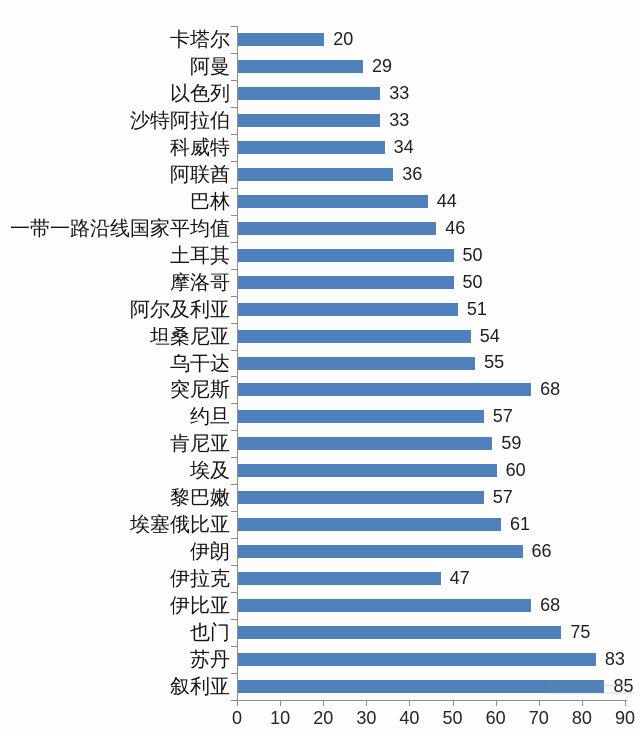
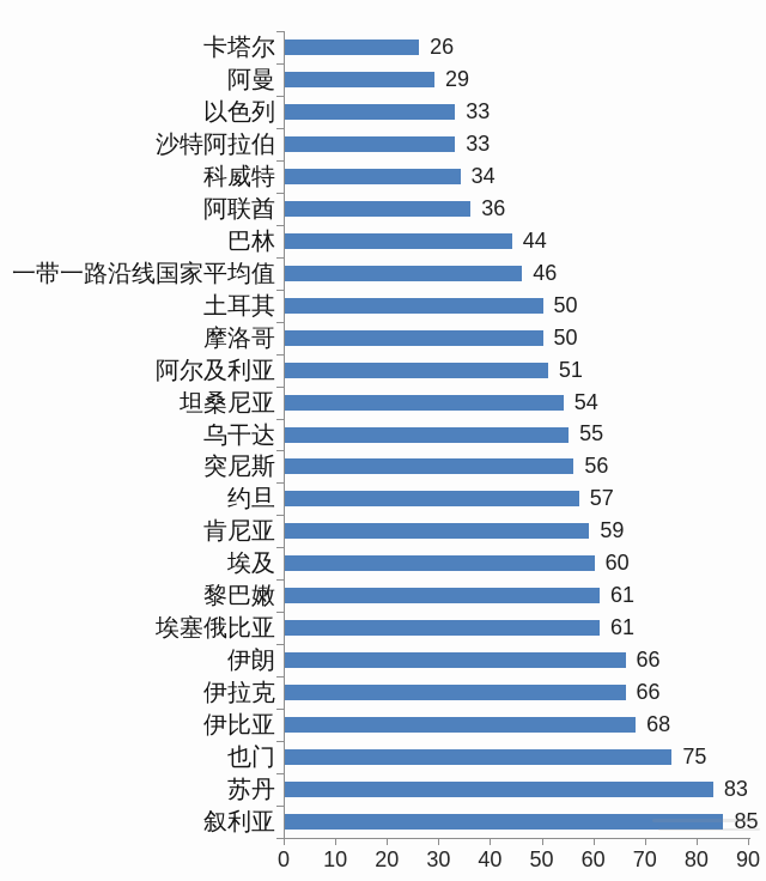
卡塔尔: 20 -> 26
突尼斯: 68 -> 56
黎巴嫩: 57 -> 61
伊拉克: 47 -> 66
